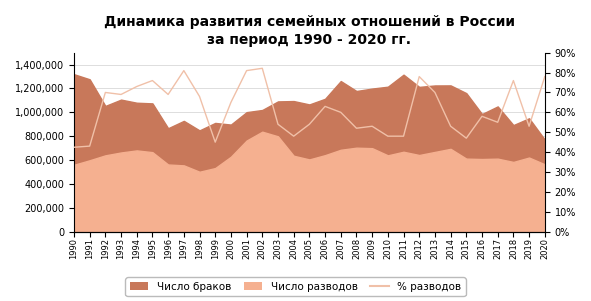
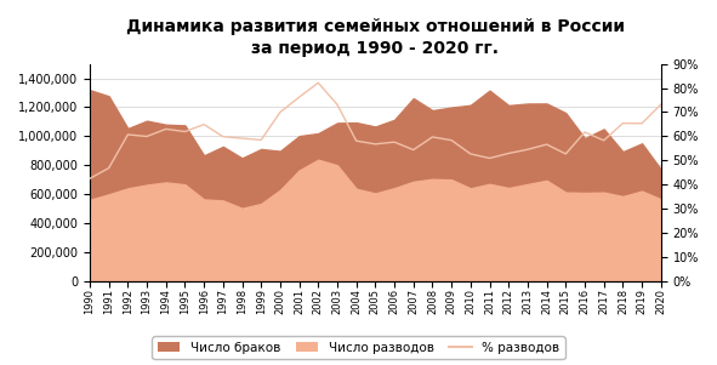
% разводов/1991: 43% -> 47%
% разводов/1992: 70% -> 61%
% разводов/1993: 69% -> 60%
% разводов/1994: 73% -> 63%
% разводов/1995: 76% -> 62%
% разводов/1996: 69% -> 65%
% разводов/1997: 81% -> 60%
% разводов/1998: 68% -> 59%
% разводов/1999: 45% -> 58%
% разводов/2000: 65% -> 70%
% разводов/2001: 81% -> 76%
% разводов/2003: 54% -> 73%
% разводов/2004: 48% -> 58%
% разводов/2005: 54% -> 57%
% разводов/2006: 63% -> 58%
% разводов/2007: 60% -> 54%
% разводов/2008: 52% -> 60%
% разводов/2009: 53% -> 58%
% разводов/2010: 48% -> 53%
% разводов/2011: 48% -> 51%
% разводов/2012: 78% -> 53%
% разводов/2013: 70% -> 55%
% разводов/2014: 53% -> 57%
% разводов/2015: 47% -> 53%
% разводов/2016: 58% -> 62%
% разводов/2017: 55% -> 58%
% разводов/2018: 76% -> 65%
% разводов/2019: 53% -> 65%
% разводов/2020: 78% -> 73%
